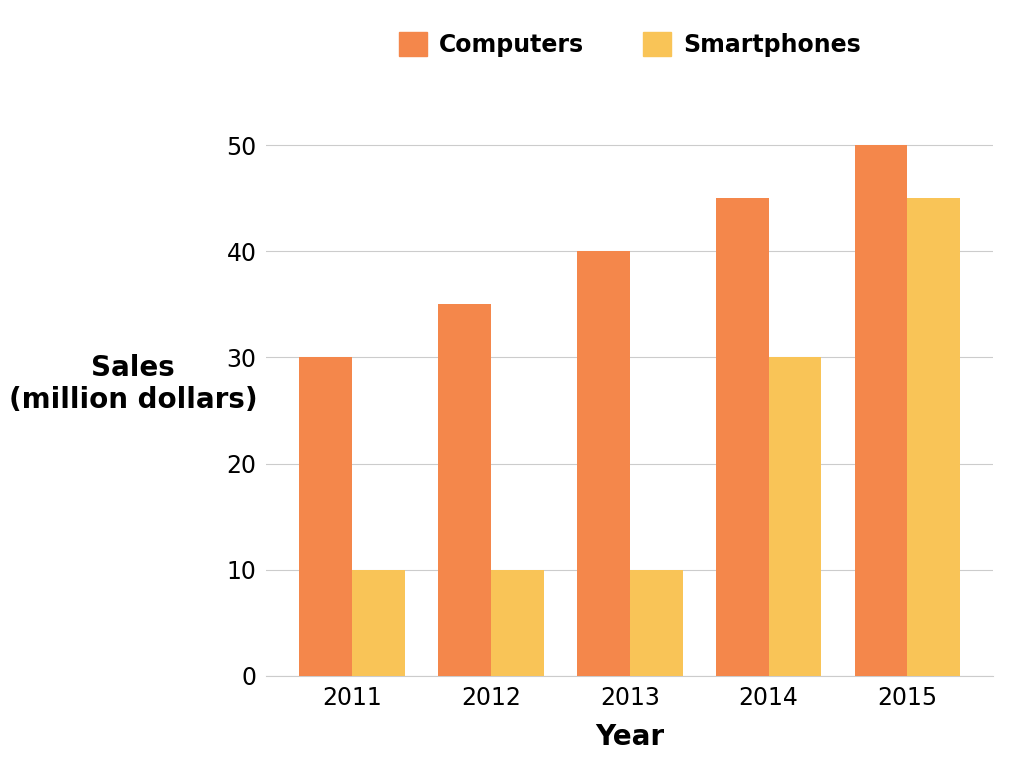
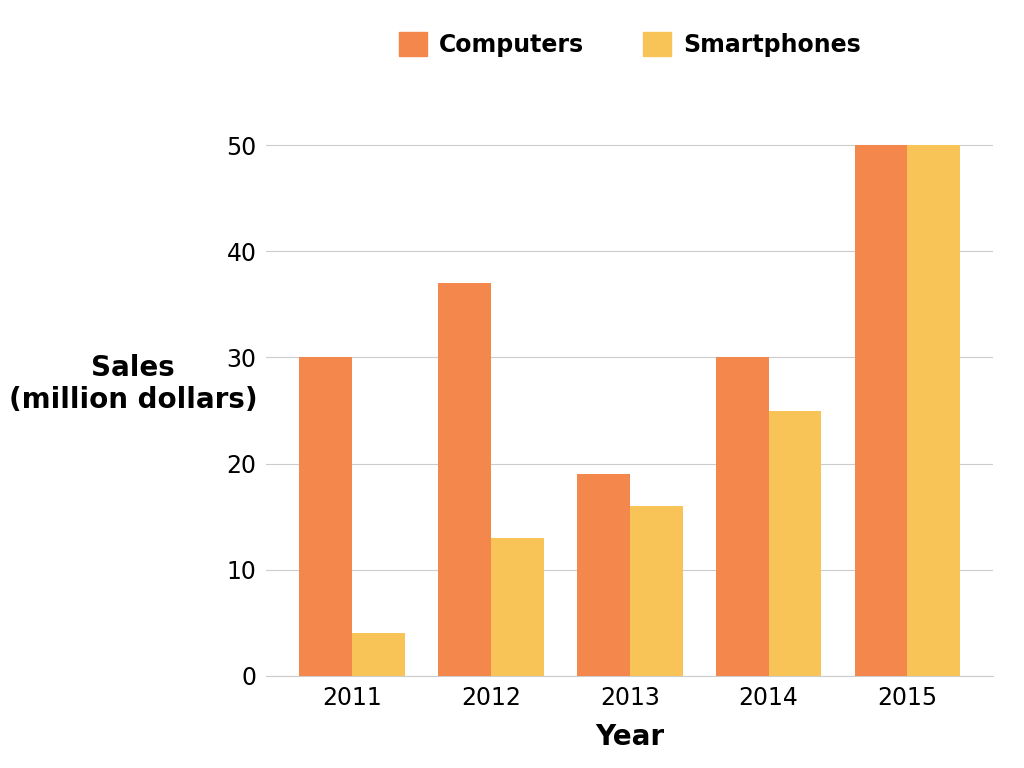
Smartphones/2011: 10 -> 4
Computers/2012: 35 -> 37
Smartphones/2012: 10 -> 13
Computers/2013: 40 -> 19
Smartphones/2013: 10 -> 16
Computers/2014: 45 -> 30
Smartphones/2014: 30 -> 25
Smartphones/2015: 45 -> 50
